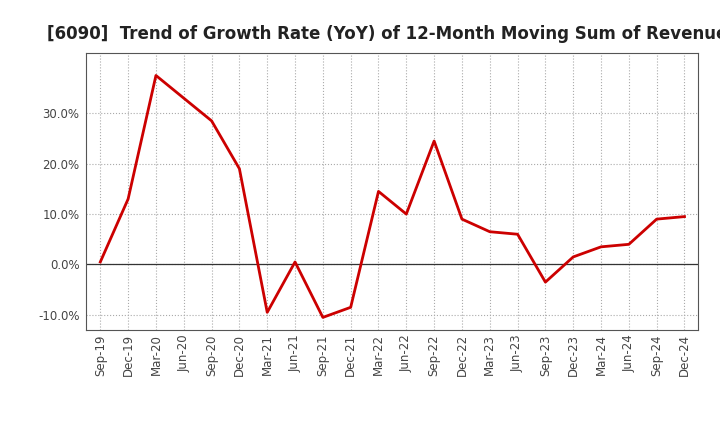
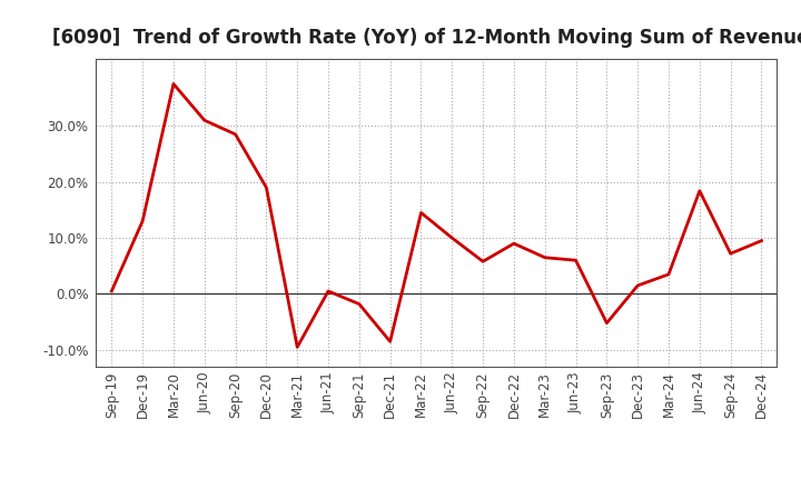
Jun-20: 33.0% -> 31.0%
Sep-21: -10.5% -> -1.8%
Sep-22: 24.5% -> 5.8%
Sep-23: -3.5% -> -5.2%
Jun-24: 4.0% -> 18.4%
Sep-24: 9.0% -> 7.2%
